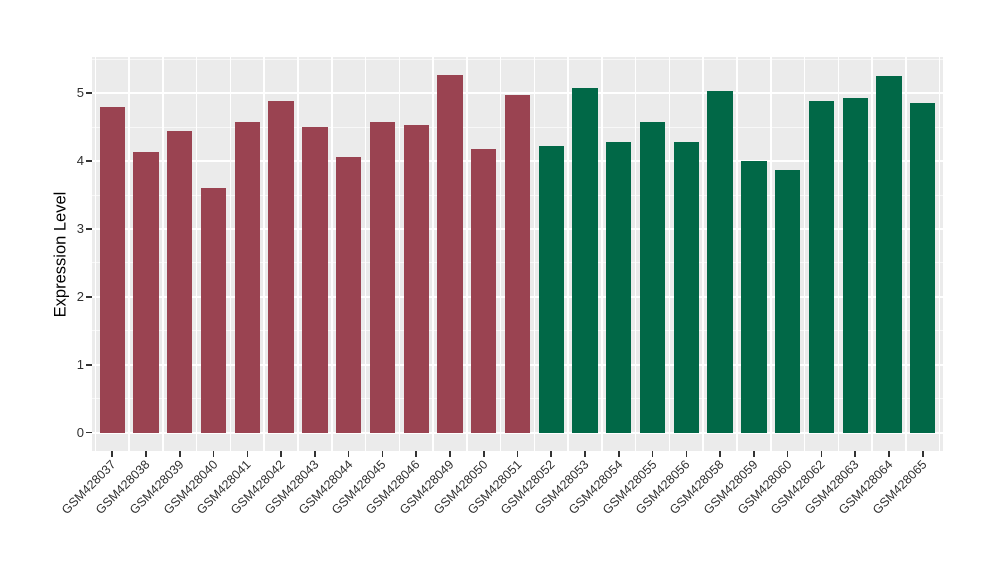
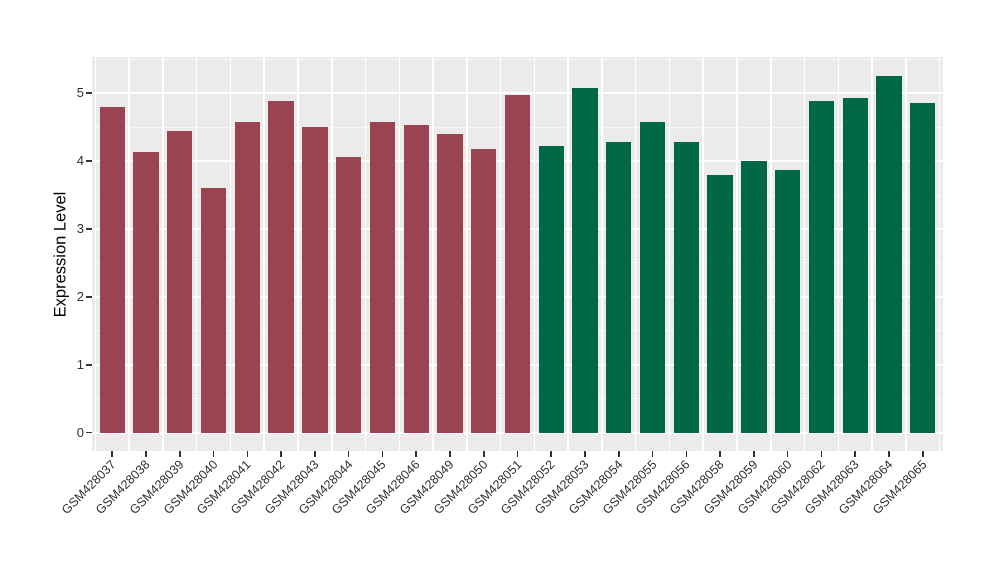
GSM428049: 5.3 -> 4.4
GSM428058: 5.0 -> 3.8
